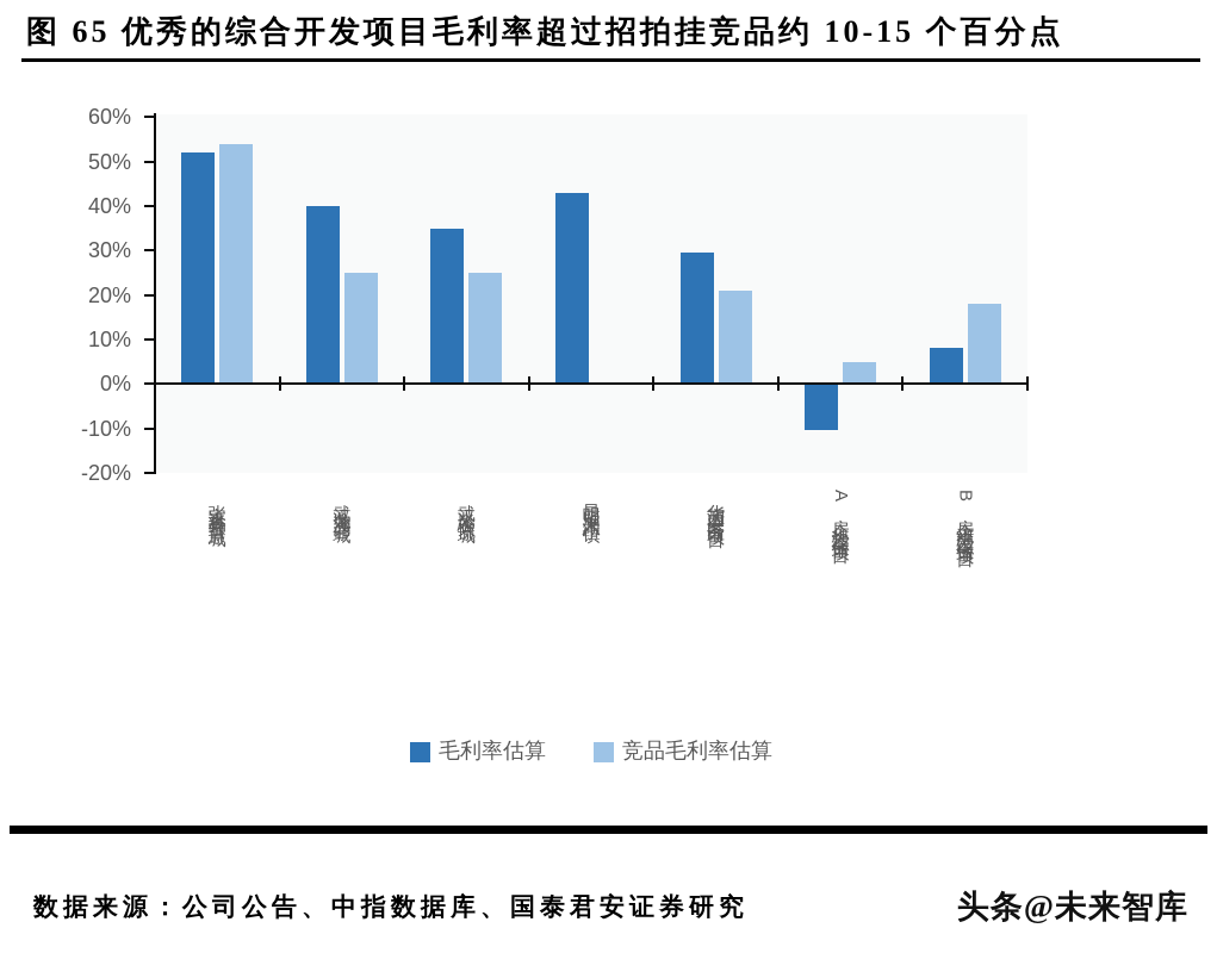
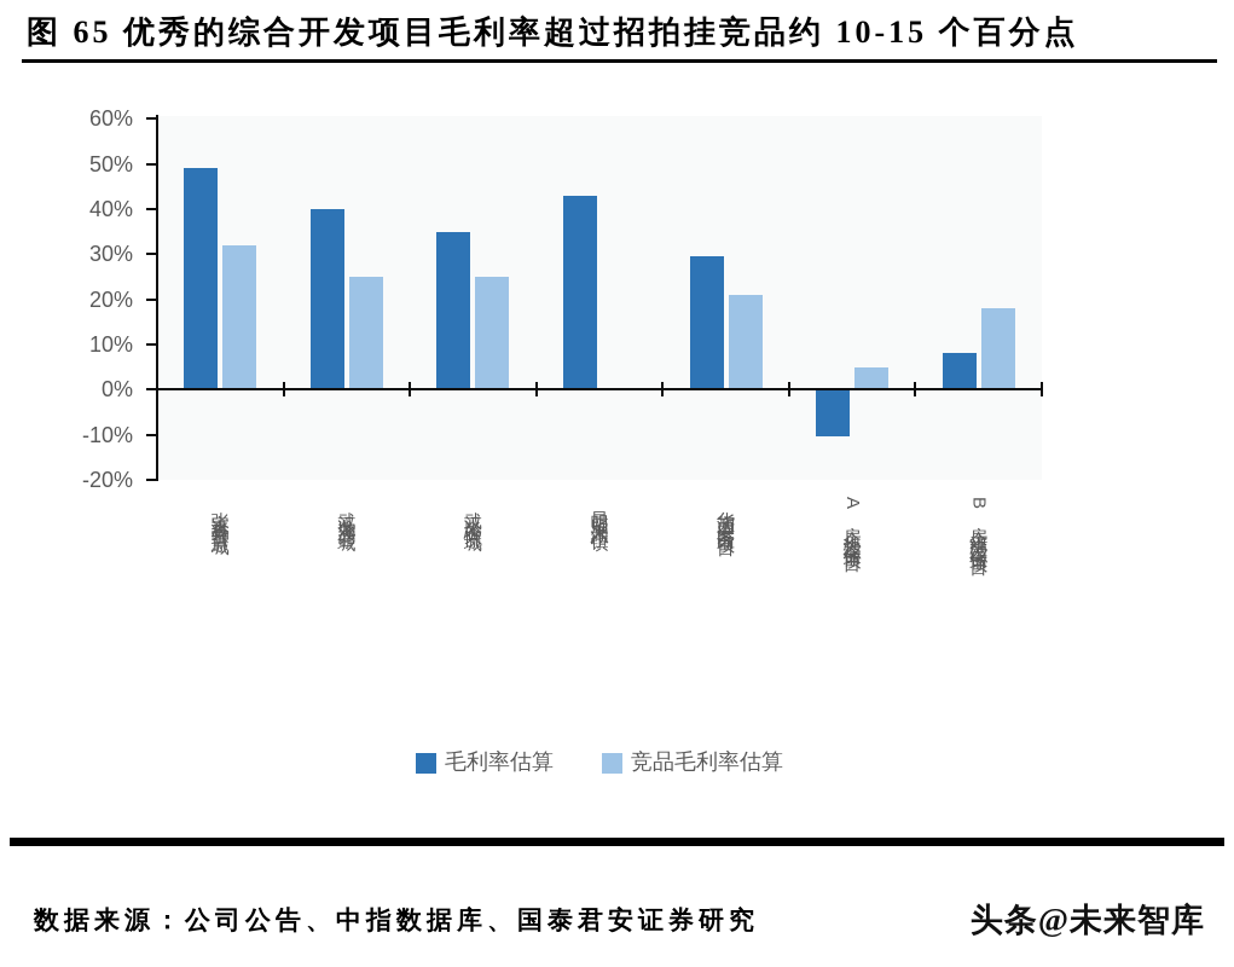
毛利率估算/张家港科学智慧城: 52% -> 49%
竞品毛利率估算/张家港科学智慧城: 54% -> 32%
